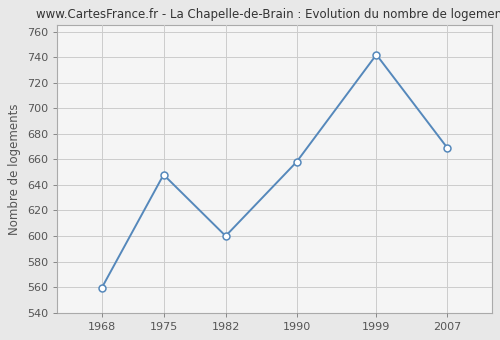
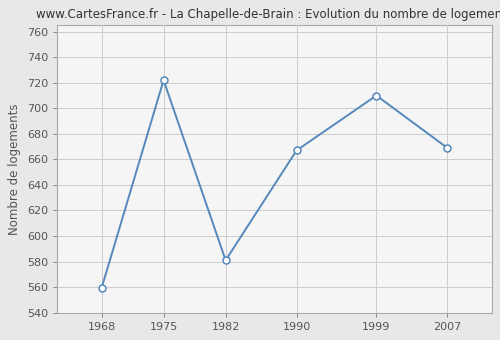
1975: 648 -> 722
1982: 600 -> 581
1990: 658 -> 667
1999: 742 -> 710
